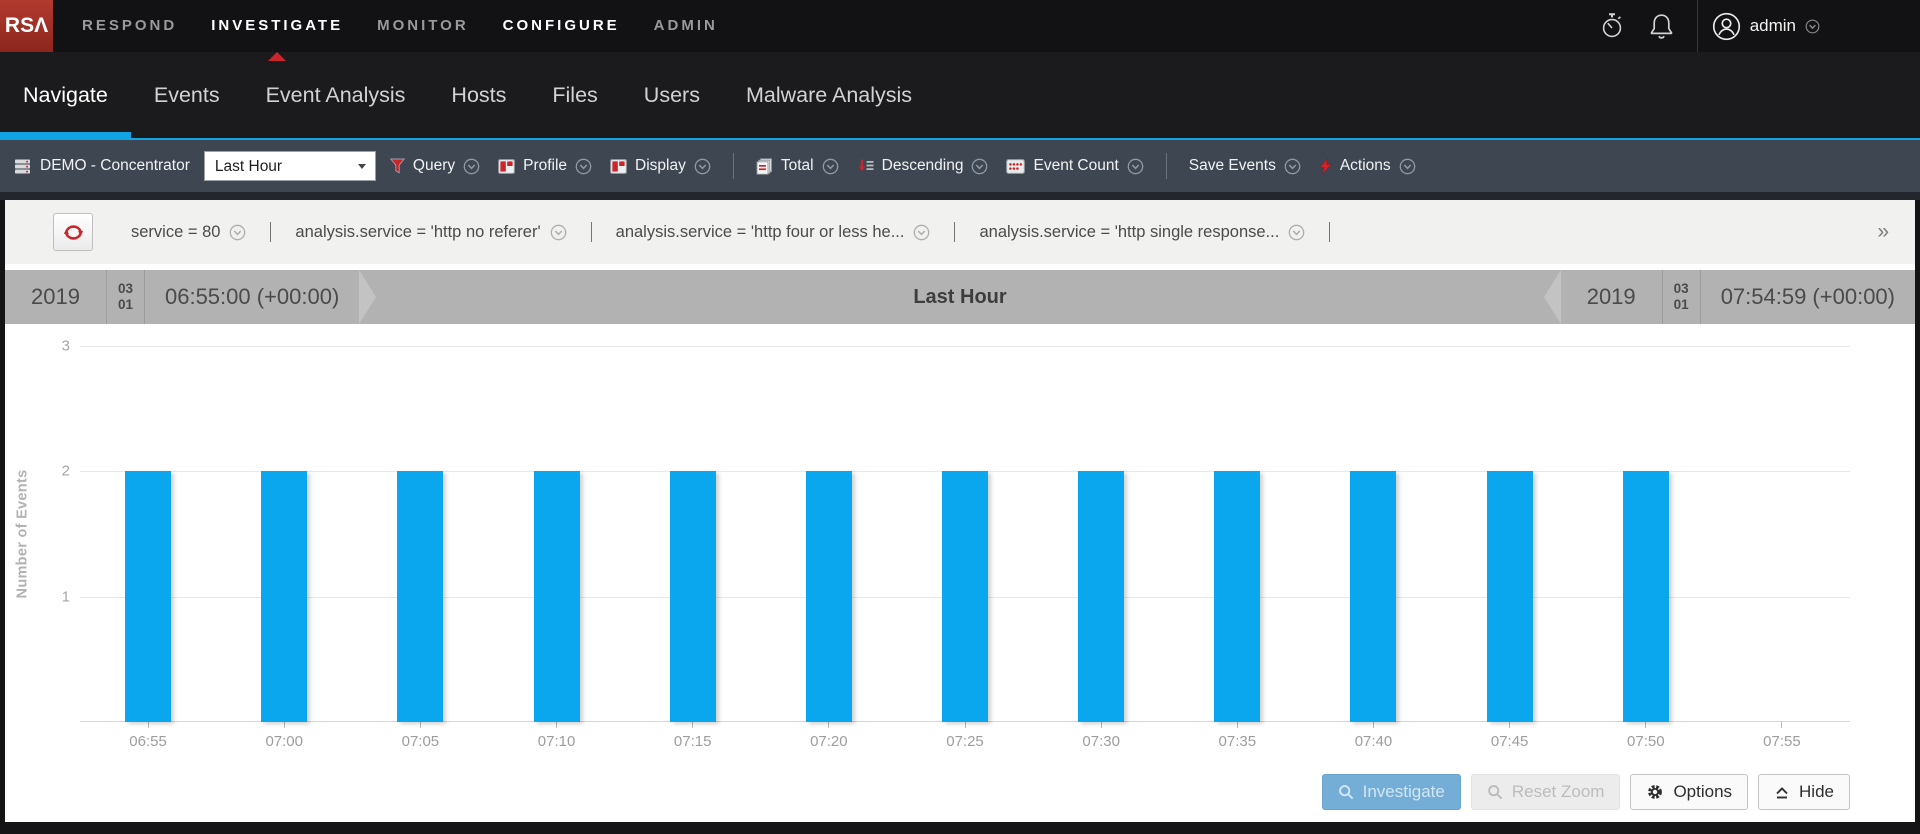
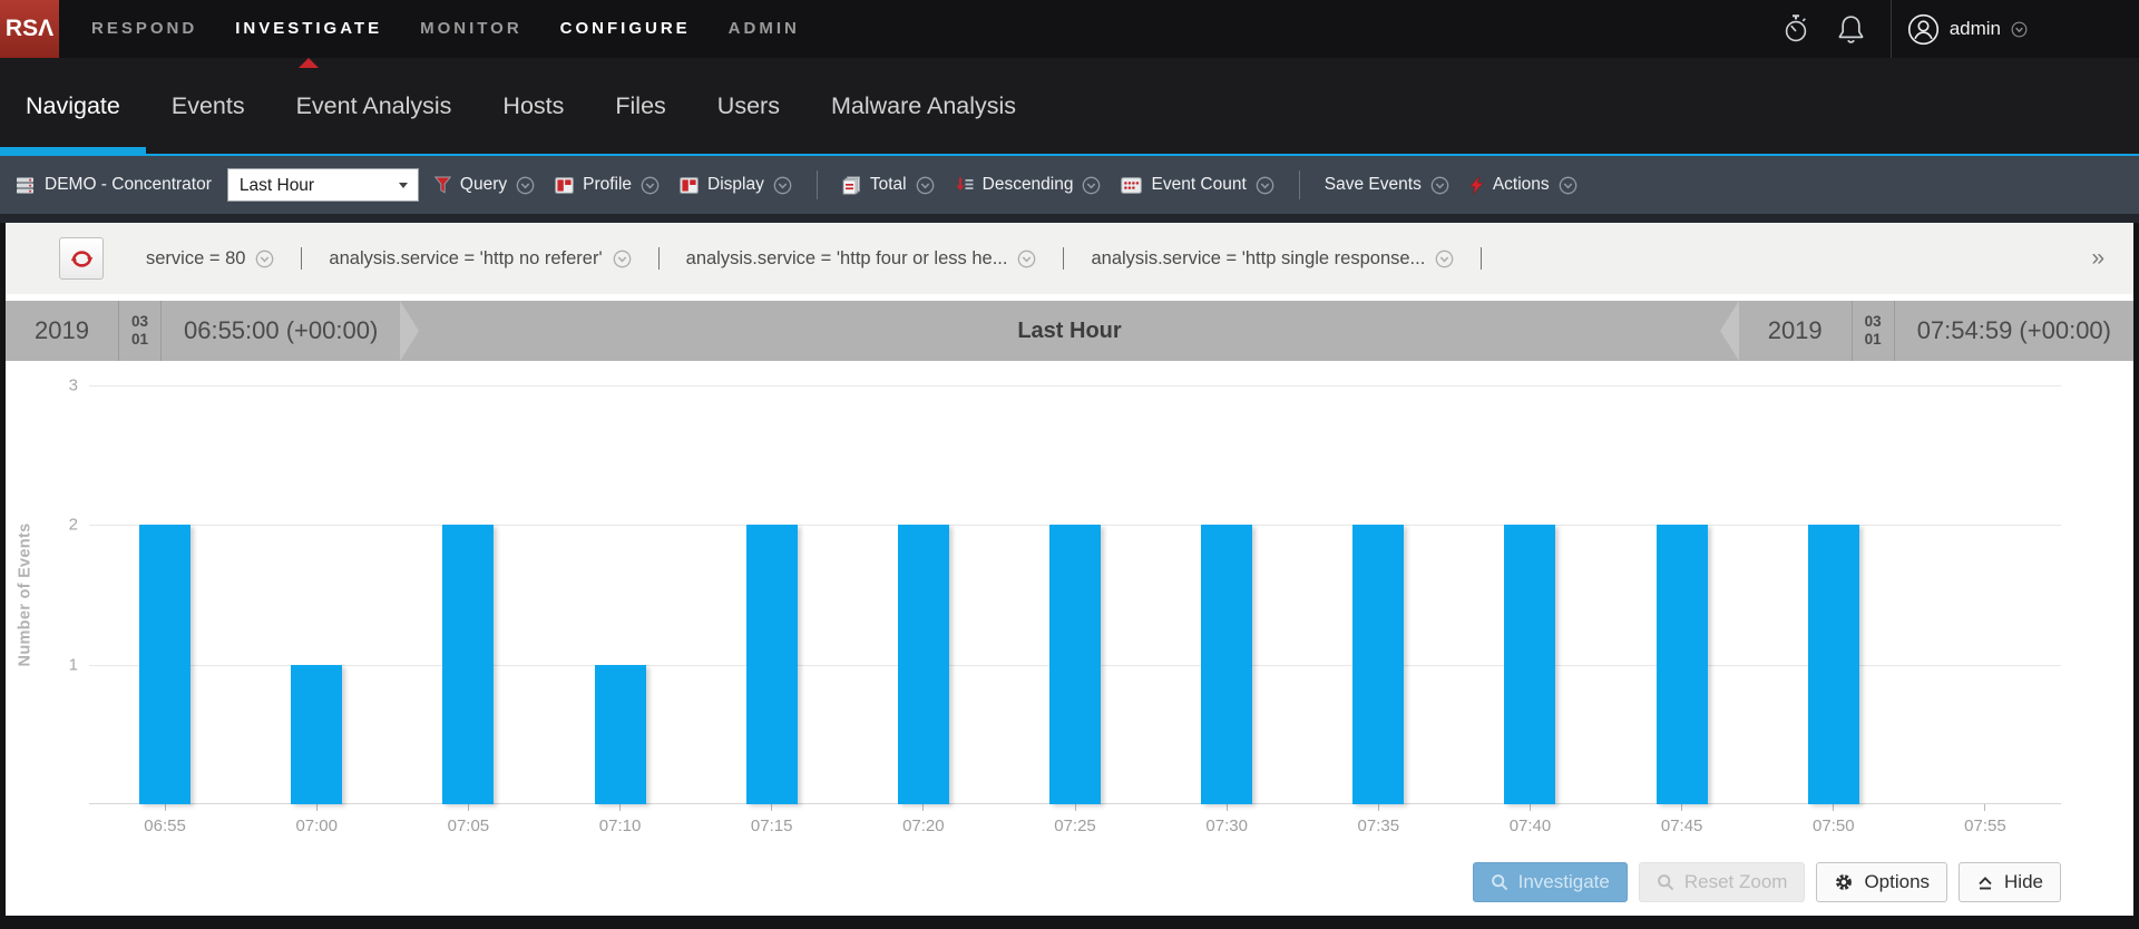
07:00: 2 -> 1
07:10: 2 -> 1
